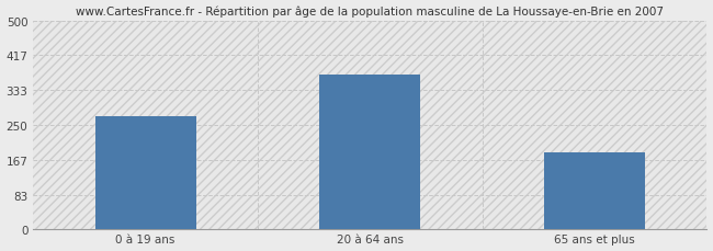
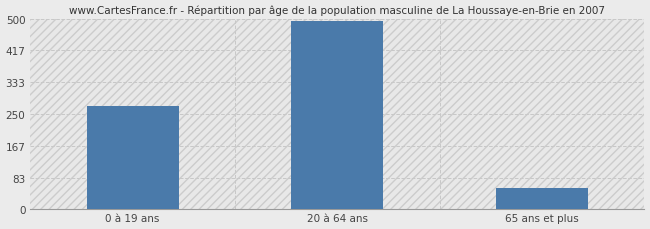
20 à 64 ans: 370 -> 493
65 ans et plus: 185 -> 55
